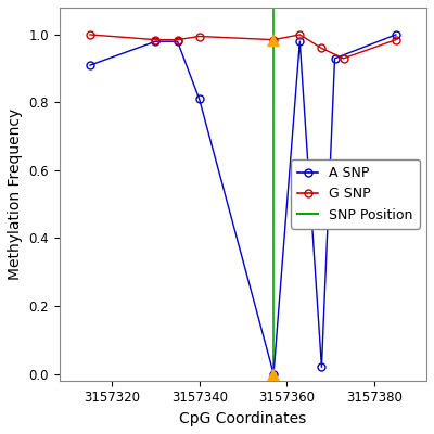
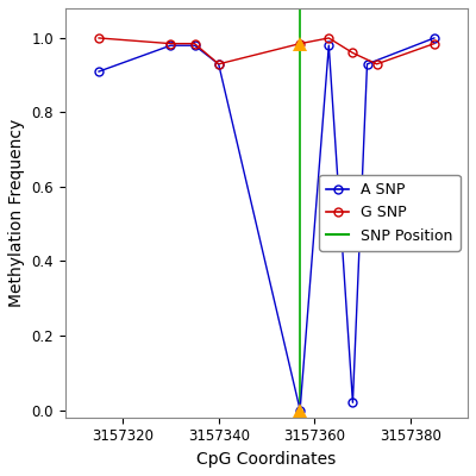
A SNP/3157340: 0.81 -> 0.93
G SNP/3157340: 0.995 -> 0.930
